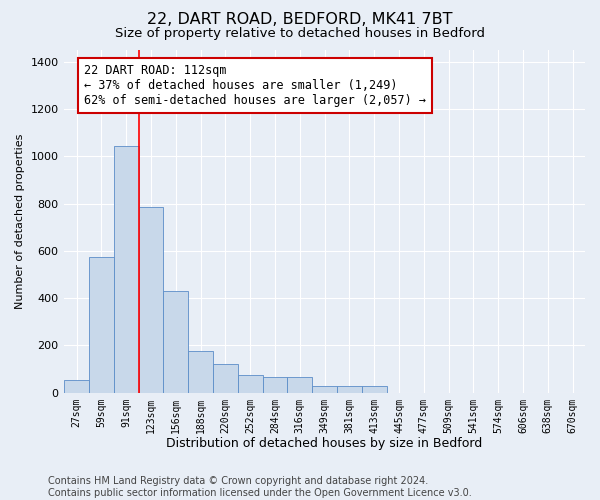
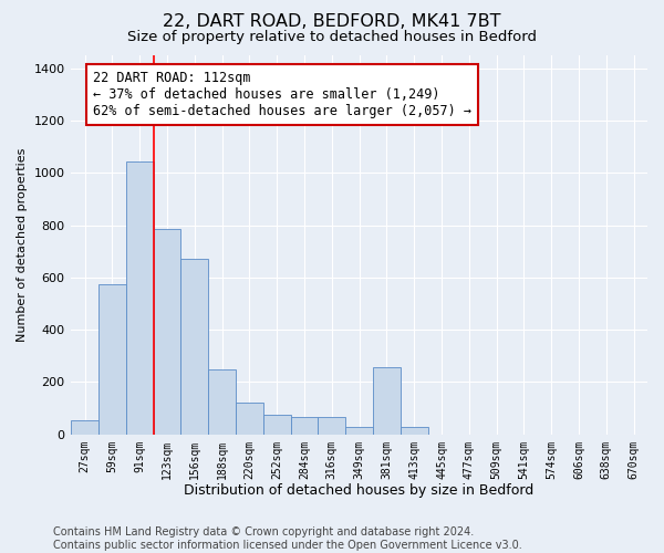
156sqm: 430 -> 670
188sqm: 175 -> 250
381sqm: 30 -> 255
